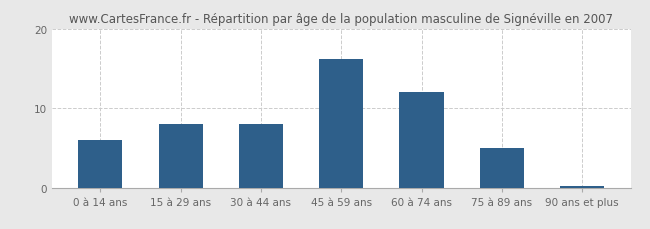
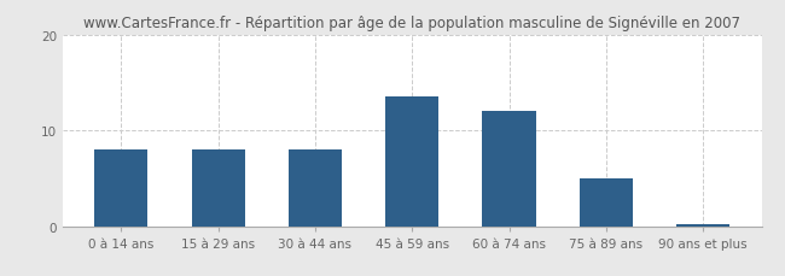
0 à 14 ans: 6.0 -> 8.0
45 à 59 ans: 16.2 -> 13.5
